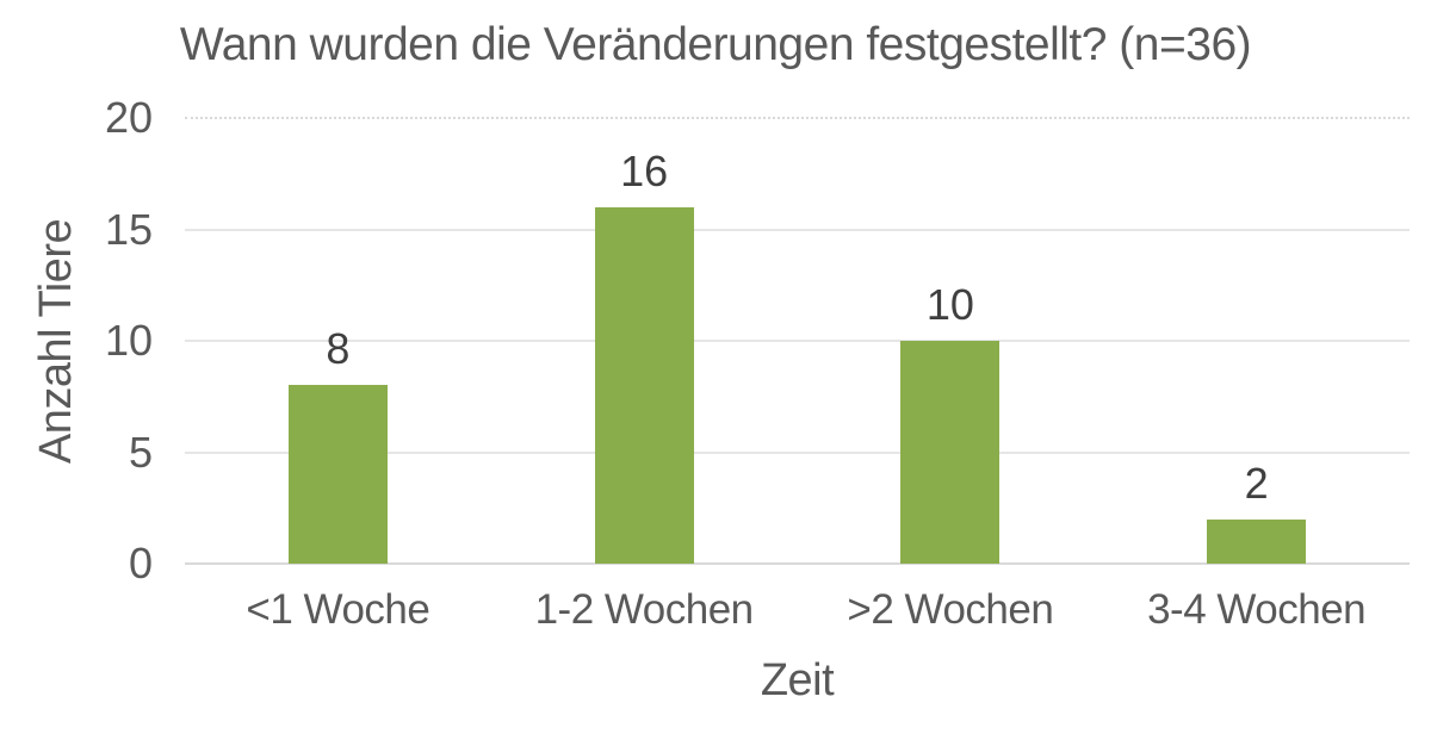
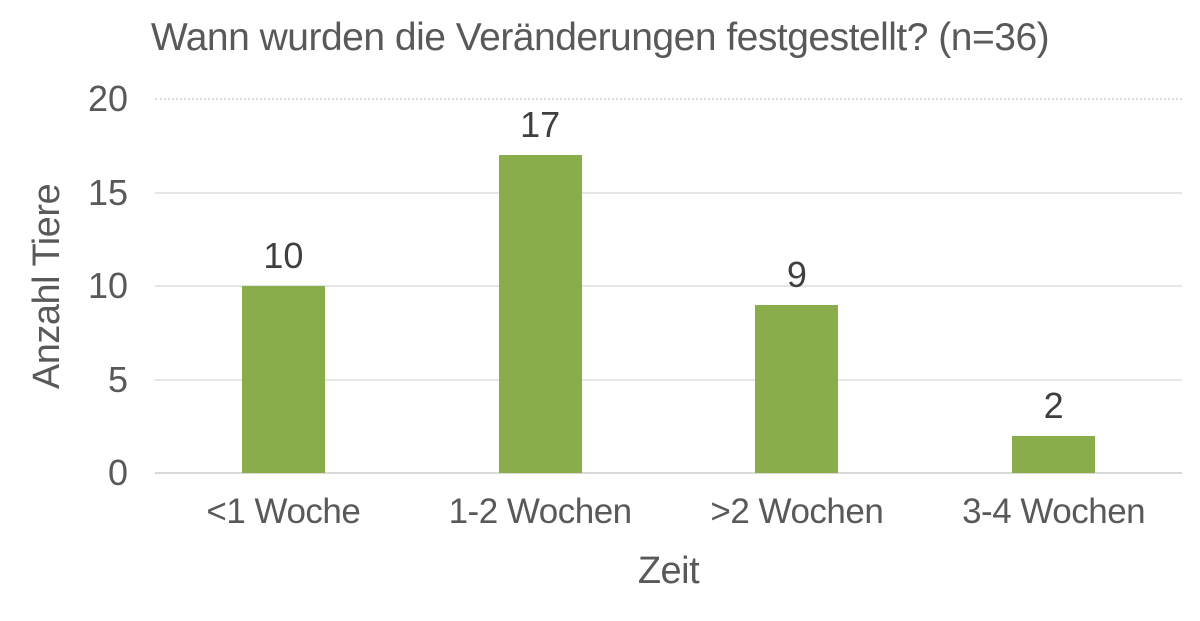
<1 Woche: 8 -> 10
1-2 Wochen: 16 -> 17
>2 Wochen: 10 -> 9
